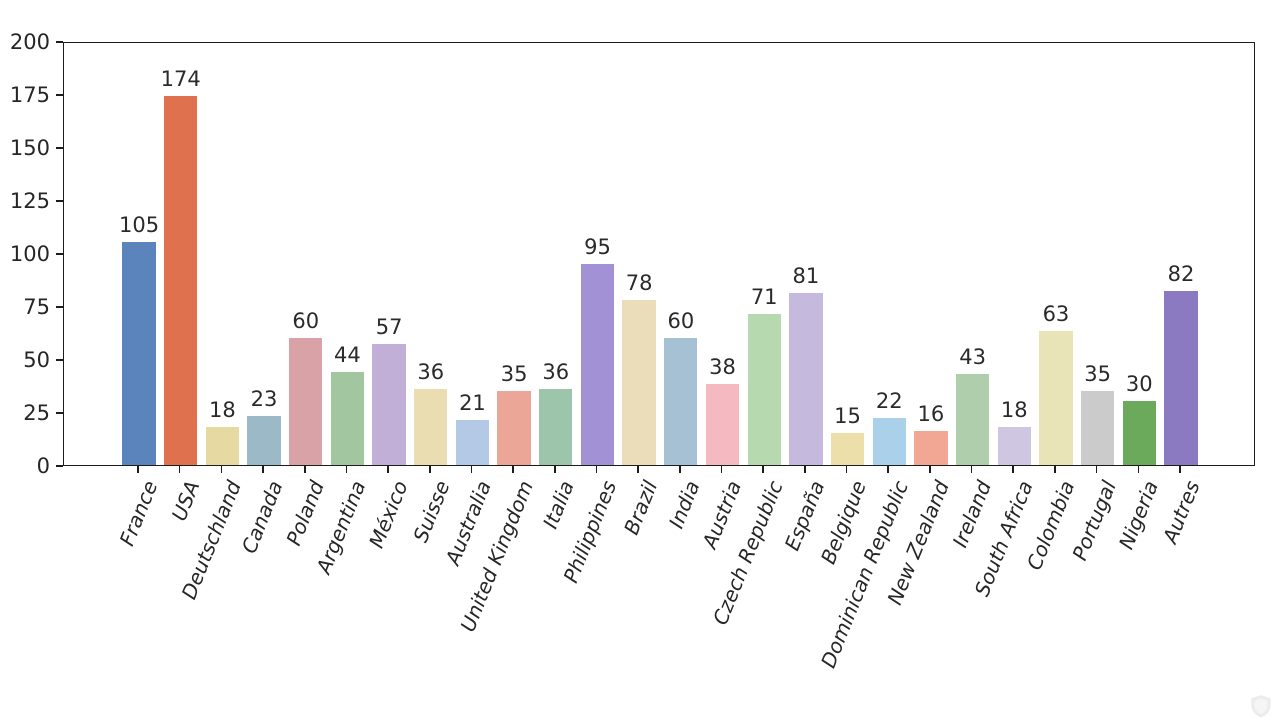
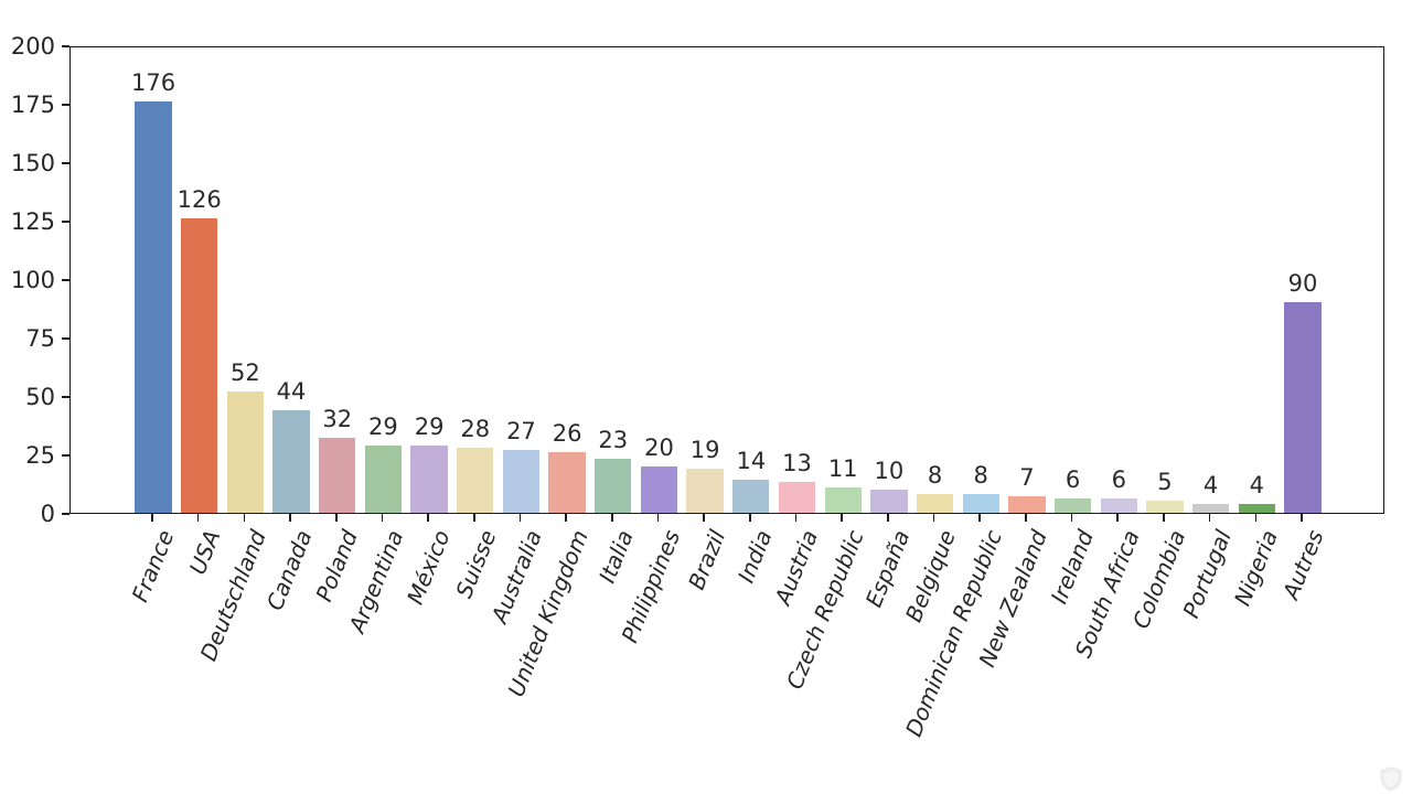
France: 105 -> 176
USA: 174 -> 126
Deutschland: 18 -> 52
Canada: 23 -> 44
Poland: 60 -> 32
Argentina: 44 -> 29
México: 57 -> 29
Suisse: 36 -> 28
Australia: 21 -> 27
United Kingdom: 35 -> 26
Italia: 36 -> 23
Philippines: 95 -> 20
Brazil: 78 -> 19
India: 60 -> 14
Austria: 38 -> 13
Czech Republic: 71 -> 11
España: 81 -> 10
Belgique: 15 -> 8
Dominican Republic: 22 -> 8
New Zealand: 16 -> 7
Ireland: 43 -> 6
South Africa: 18 -> 6
Colombia: 63 -> 5
Portugal: 35 -> 4
Nigeria: 30 -> 4
Autres: 82 -> 90
